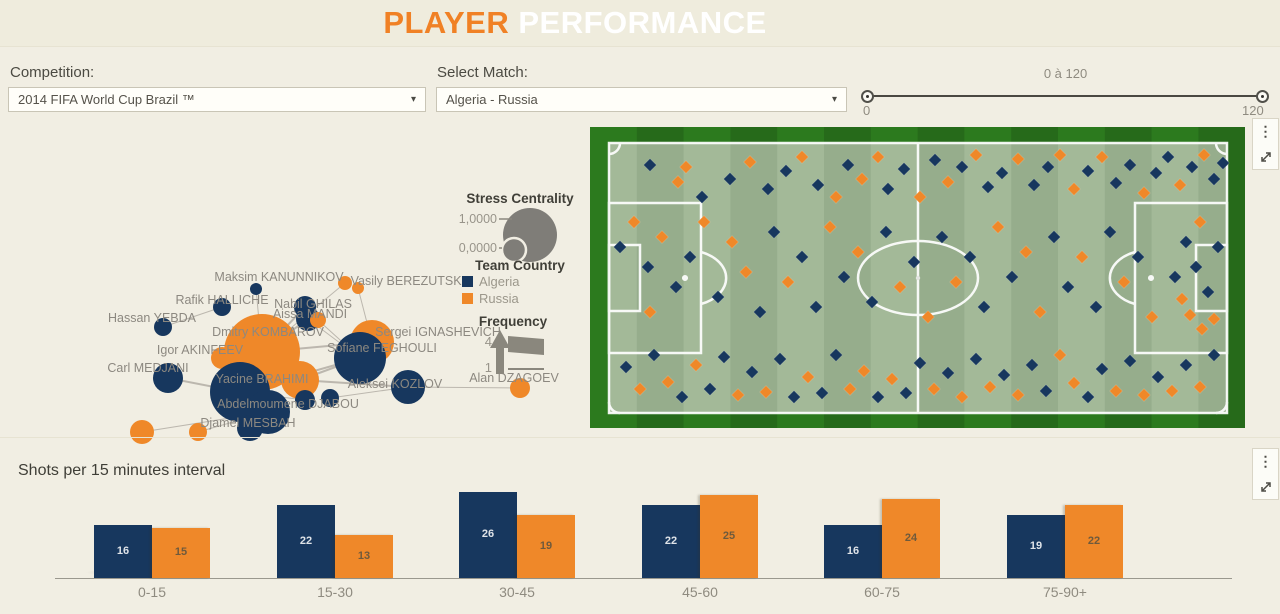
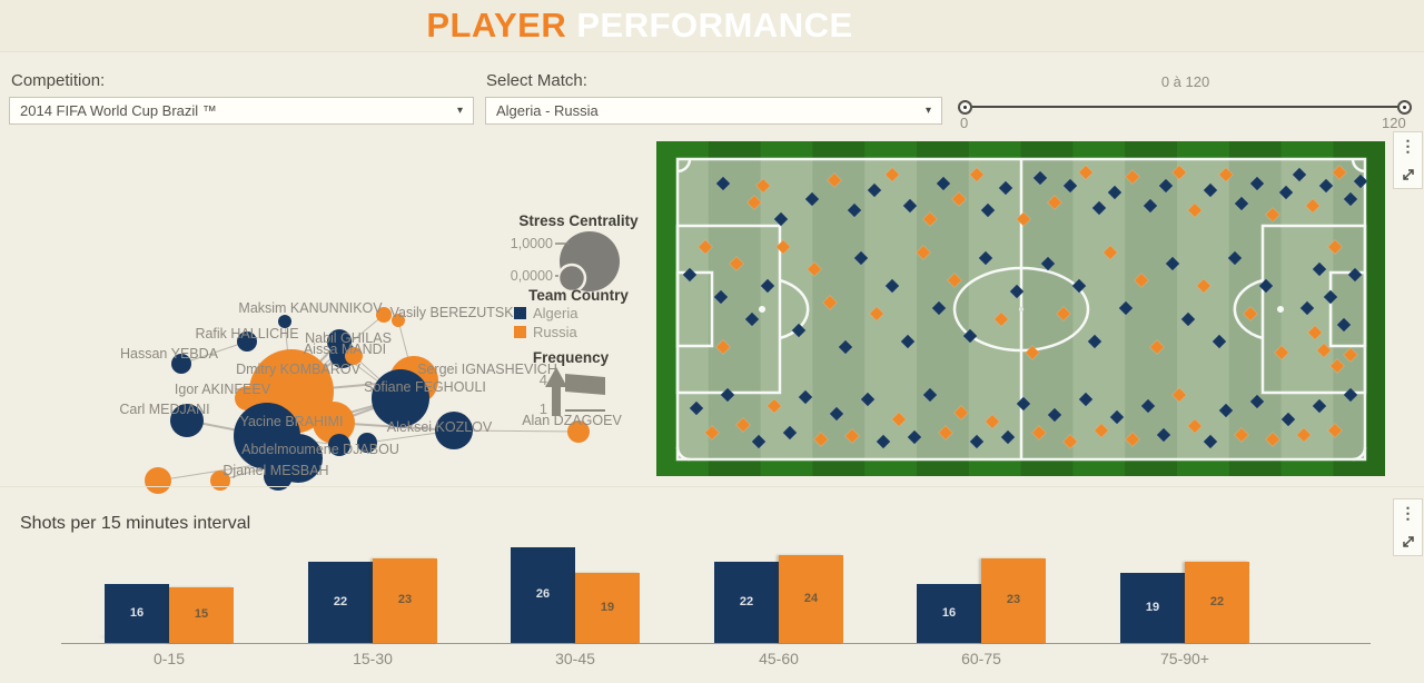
Russia/15-30: 13 -> 23
Russia/45-60: 25 -> 24
Russia/60-75: 24 -> 23
